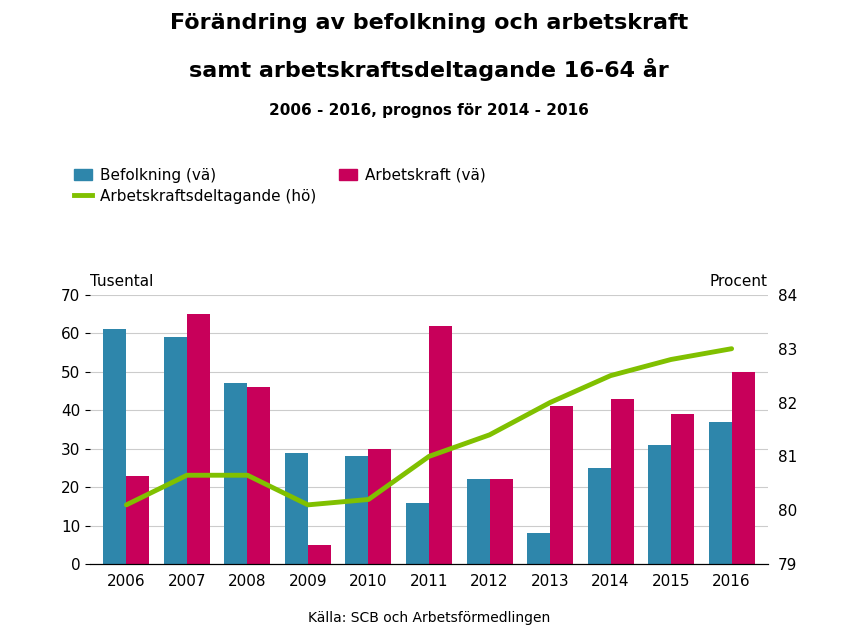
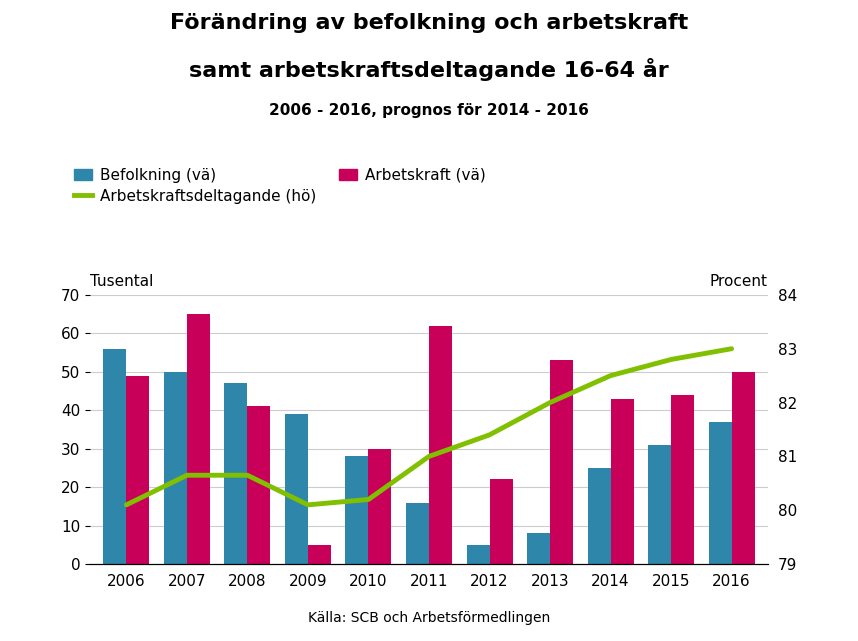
Befolkning (vä)/2006: 61 -> 56
Arbetskraft (vä)/2006: 23 -> 49
Befolkning (vä)/2007: 59 -> 50
Arbetskraft (vä)/2008: 46 -> 41
Befolkning (vä)/2009: 29 -> 39
Befolkning (vä)/2012: 22 -> 5
Arbetskraft (vä)/2013: 41 -> 53
Arbetskraft (vä)/2015: 39 -> 44
